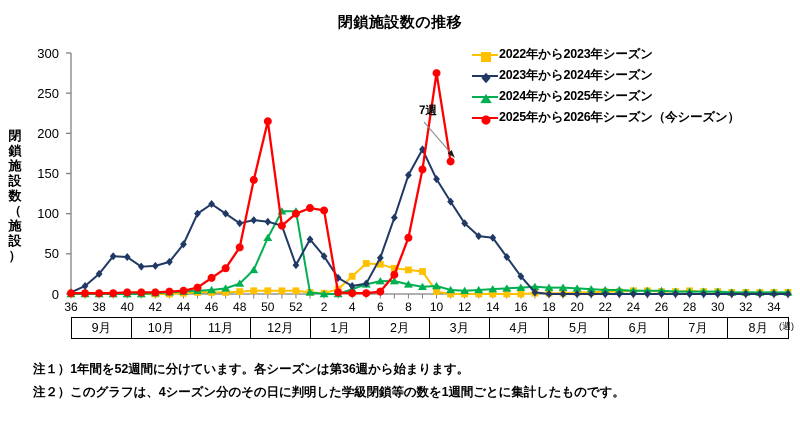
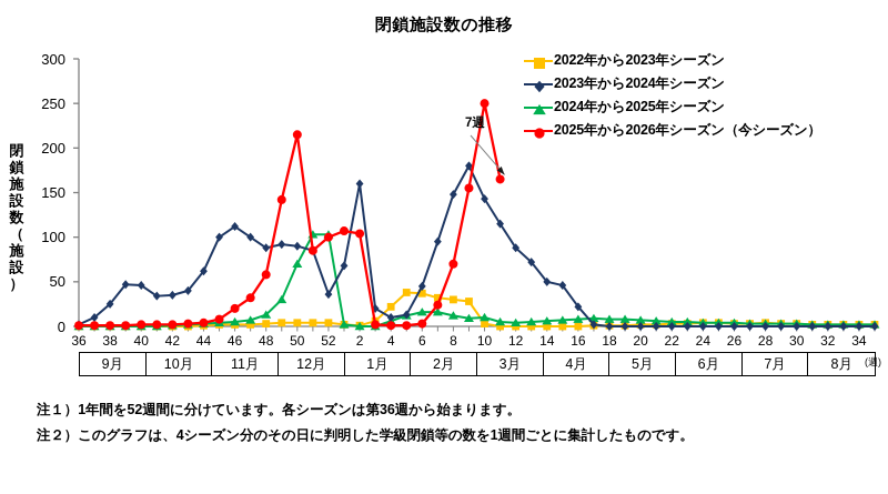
2023年から2024年シーズン/2: 50 -> 160
2025年から2026年シーズン（今シーズン）/10: 280 -> 250
2023年から2024年シーズン/14: 70 -> 50
